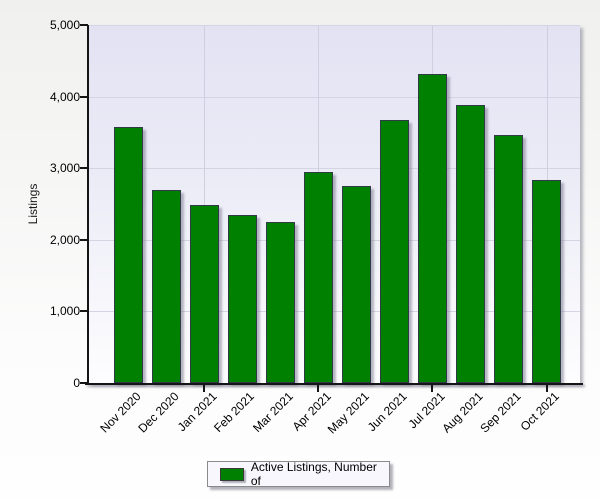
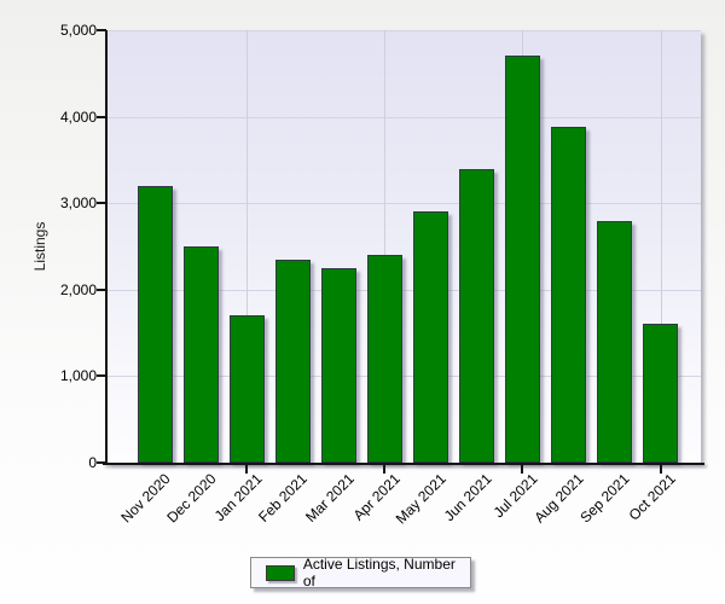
Nov 2020: 3600 -> 3200
Dec 2020: 2700 -> 2500
Jan 2021: 2500 -> 1700
Apr 2021: 2900 -> 2400
May 2021: 2800 -> 2900
Jun 2021: 3700 -> 3400
Jul 2021: 4300 -> 4700
Sep 2021: 3500 -> 2800
Oct 2021: 2800 -> 1600
